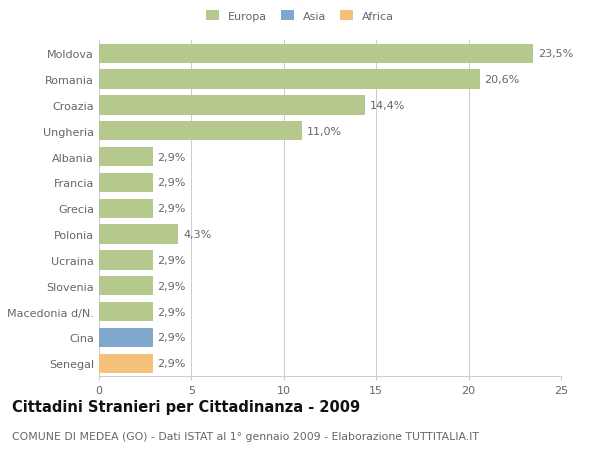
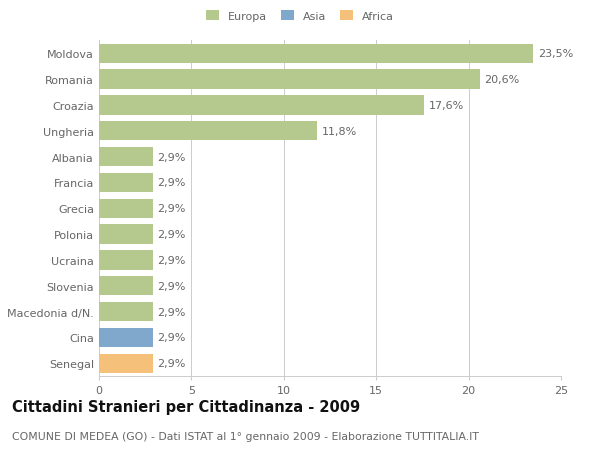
Croazia: 14,4% -> 17,6%
Ungheria: 11,0% -> 11,8%
Polonia: 4,3% -> 2,9%
